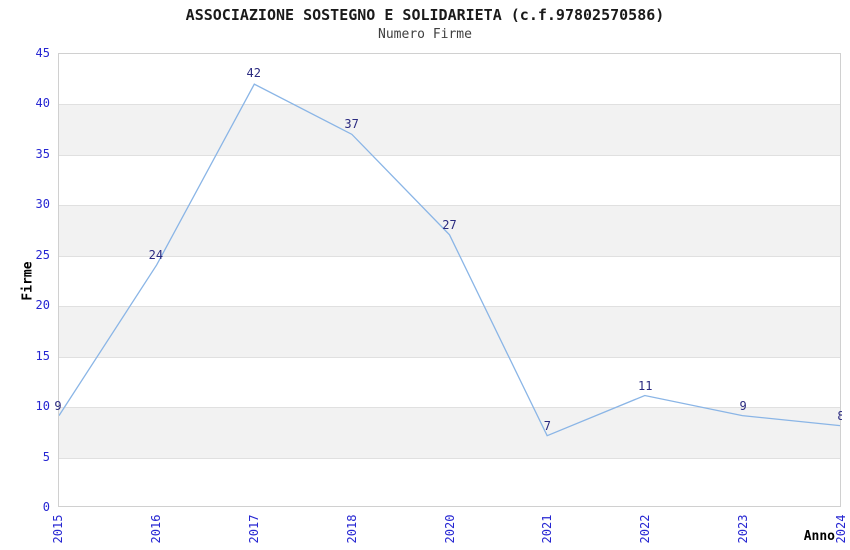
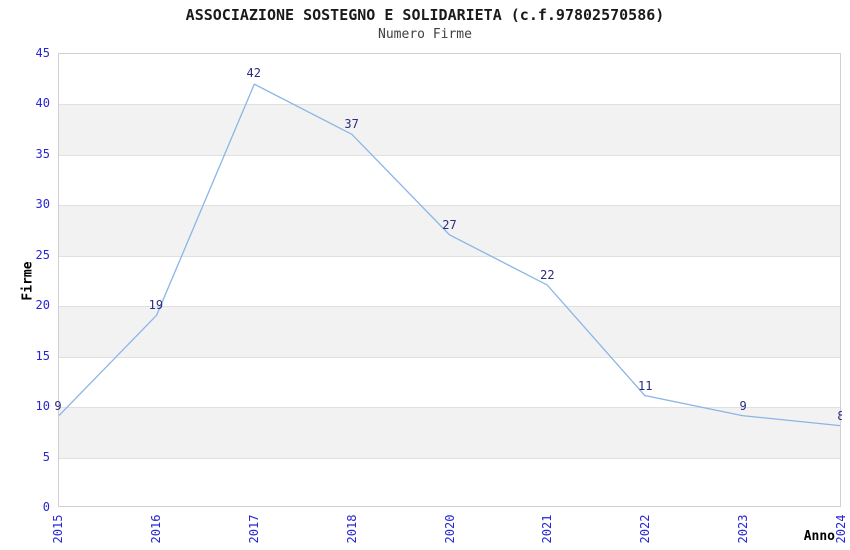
2016: 24 -> 19
2021: 7 -> 22
